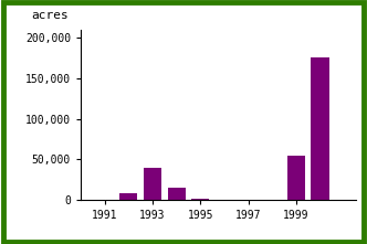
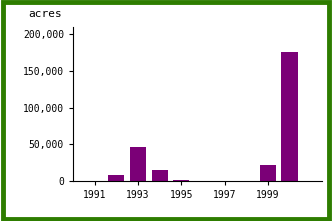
1993: 40,000 -> 47,000
1999: 54,000 -> 22,000
